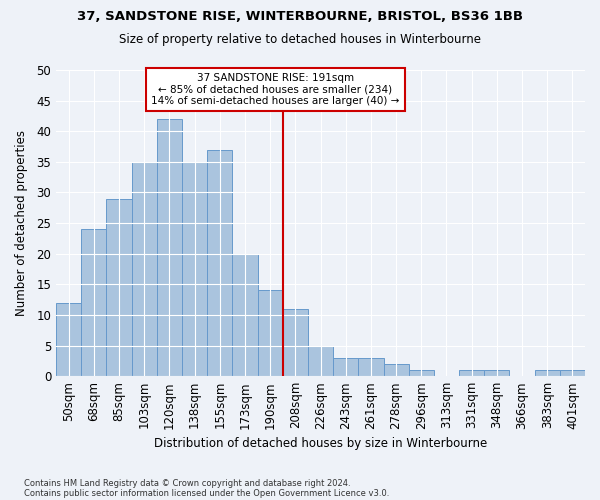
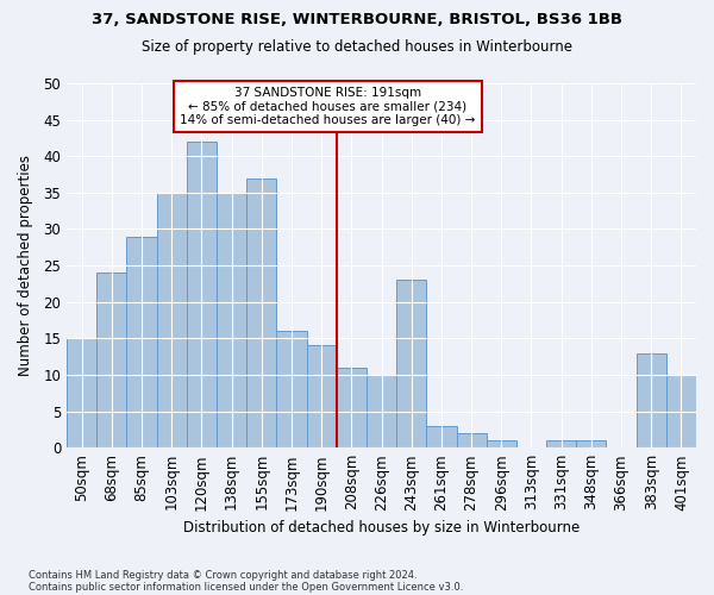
50sqm: 12 -> 15
173sqm: 20 -> 16
226sqm: 5 -> 10
243sqm: 3 -> 23
383sqm: 1 -> 13
401sqm: 1 -> 10
